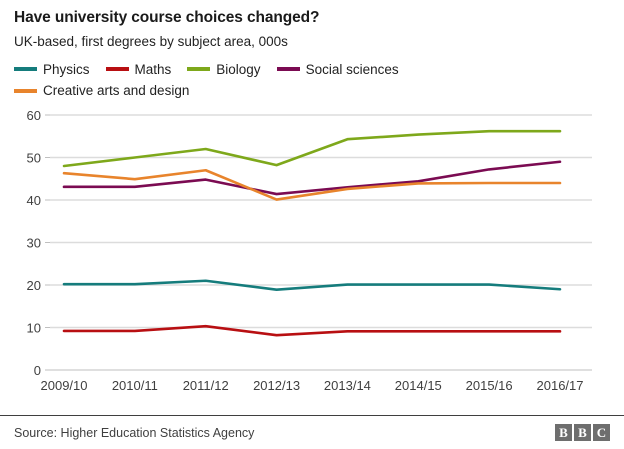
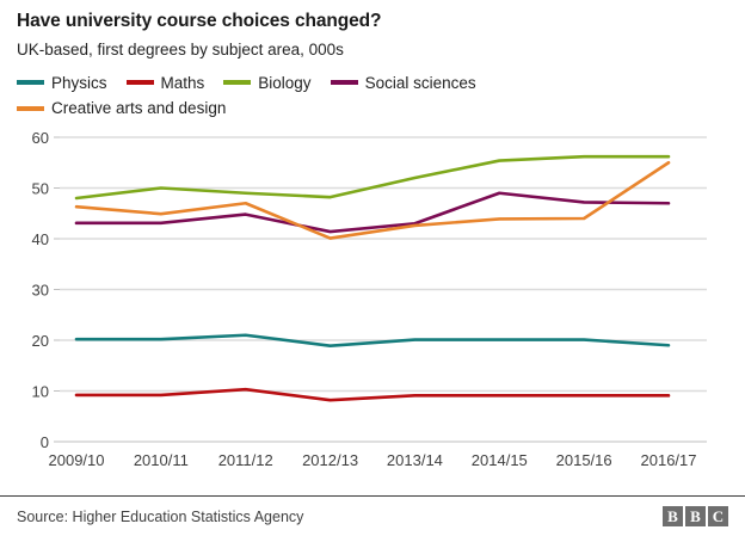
Biology/2011/12: 52 -> 49
Biology/2013/14: 54 -> 52
Social sciences/2014/15: 44 -> 49
Social sciences/2016/17: 49 -> 47
Creative arts and design/2016/17: 44 -> 55
